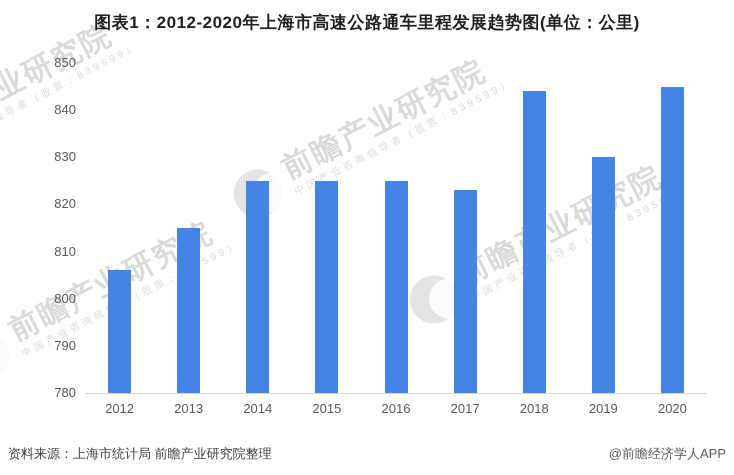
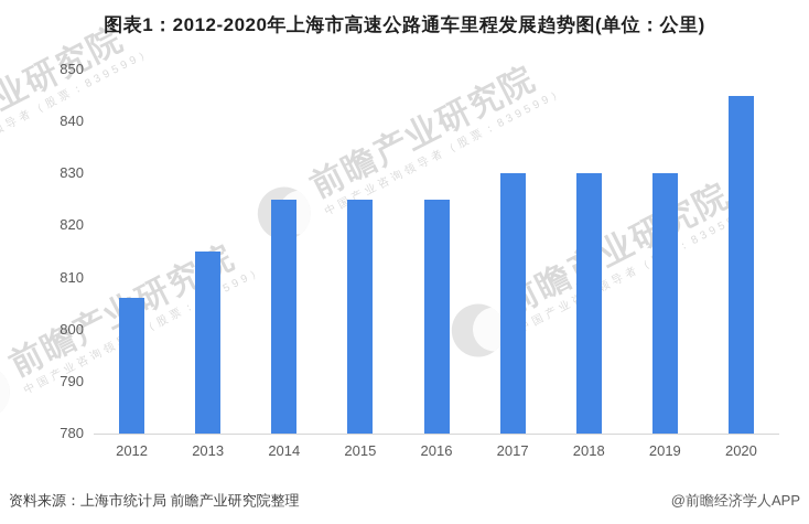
2017: 823 -> 830
2018: 844 -> 830
